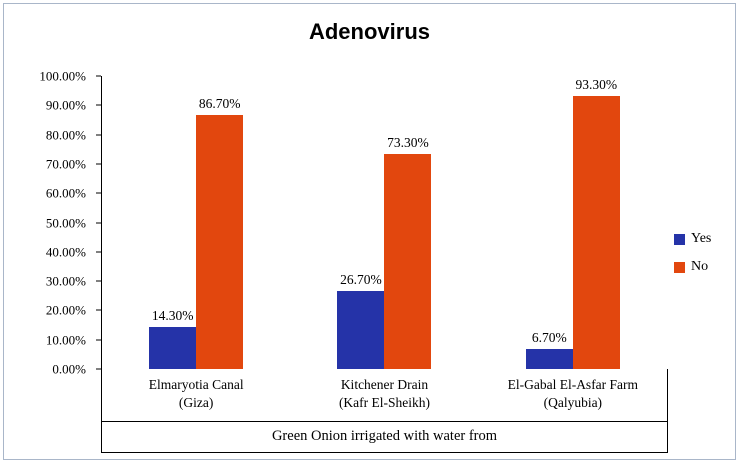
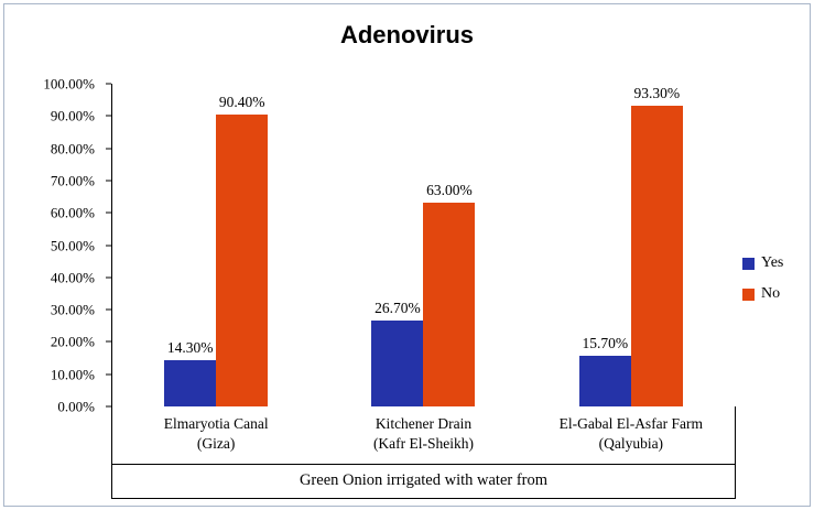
No/Elmaryotia Canal (Giza): 86.70% -> 90.40%
No/Kitchener Drain (Kafr El-Sheikh): 73.30% -> 63.00%
Yes/El-Gabal El-Asfar Farm (Qalyubia): 6.70% -> 15.70%
